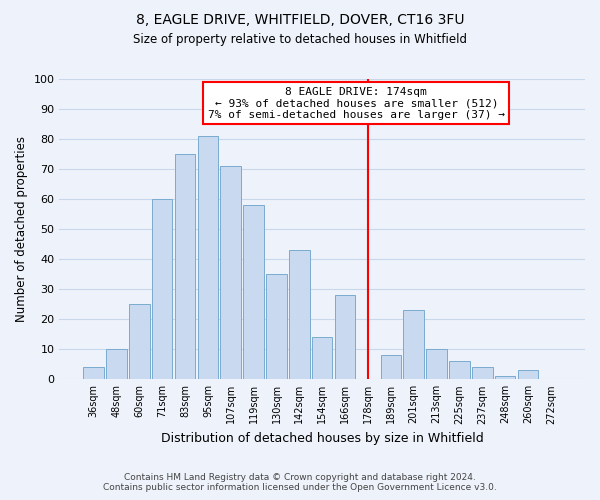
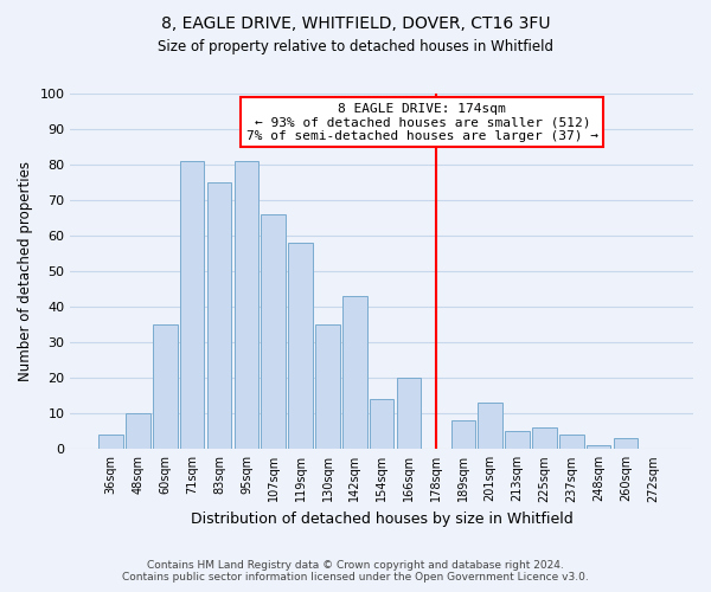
60sqm: 25 -> 35
71sqm: 60 -> 81
107sqm: 71 -> 66
166sqm: 28 -> 20
201sqm: 23 -> 13
213sqm: 10 -> 5
